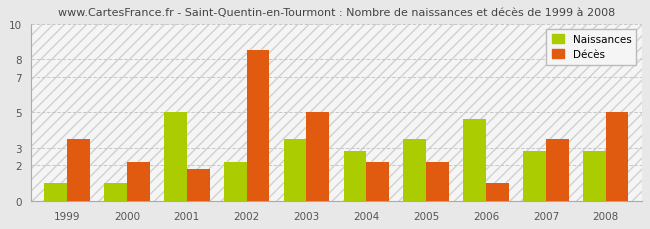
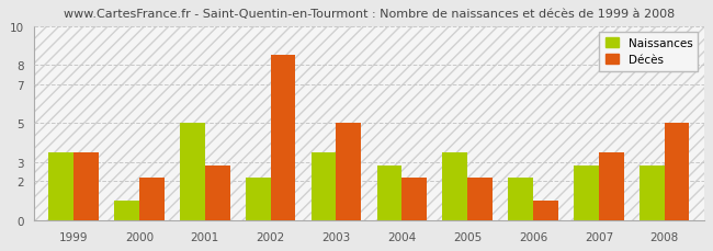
Naissances/1999: 1.0 -> 3.5
Décès/2001: 1.8 -> 2.8
Naissances/2006: 4.6 -> 2.2
